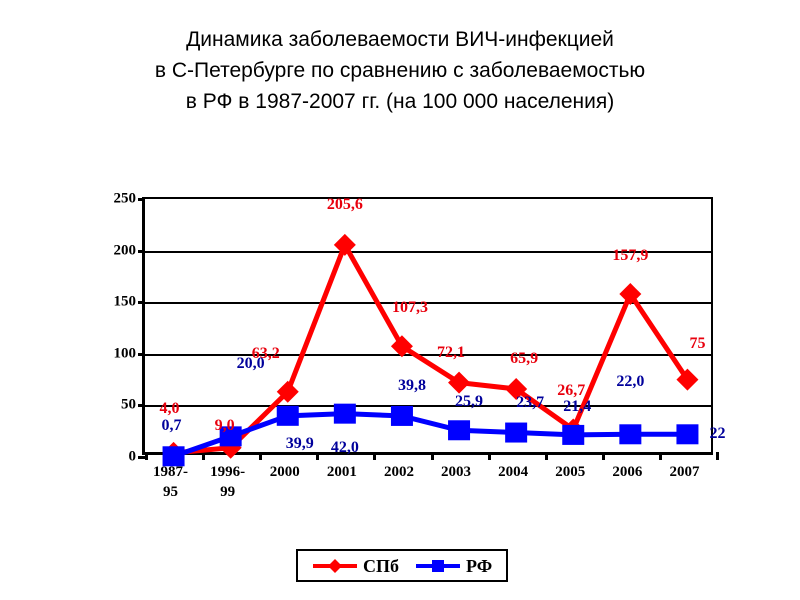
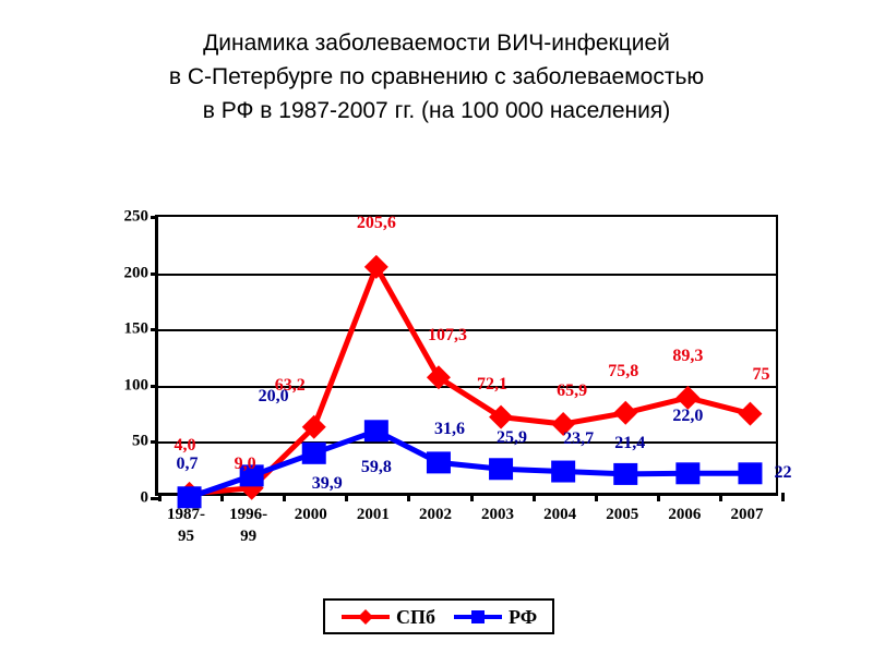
РФ/2001: 42,0 -> 59,8
РФ/2002: 39,8 -> 31,6
СПб/2005: 26,7 -> 75,8
СПб/2006: 157,9 -> 89,3
